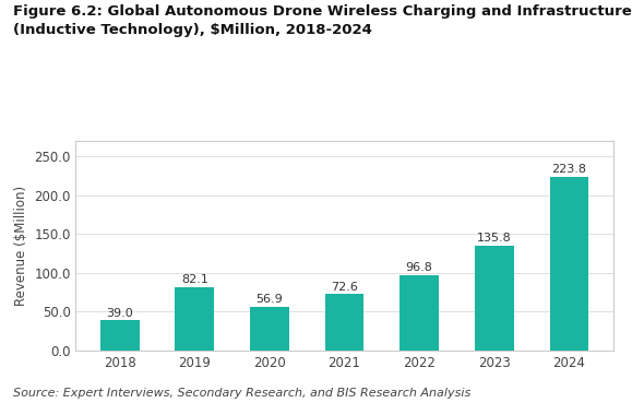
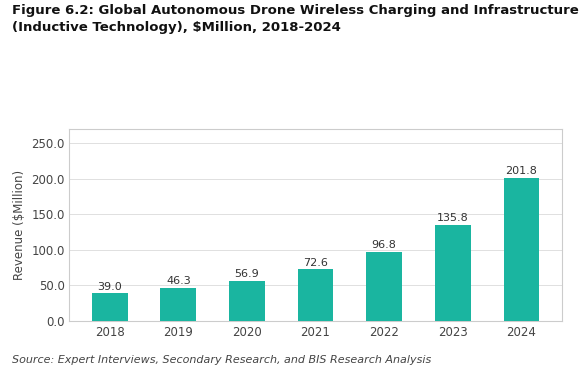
2019: 82.1 -> 46.3
2024: 223.8 -> 201.8
